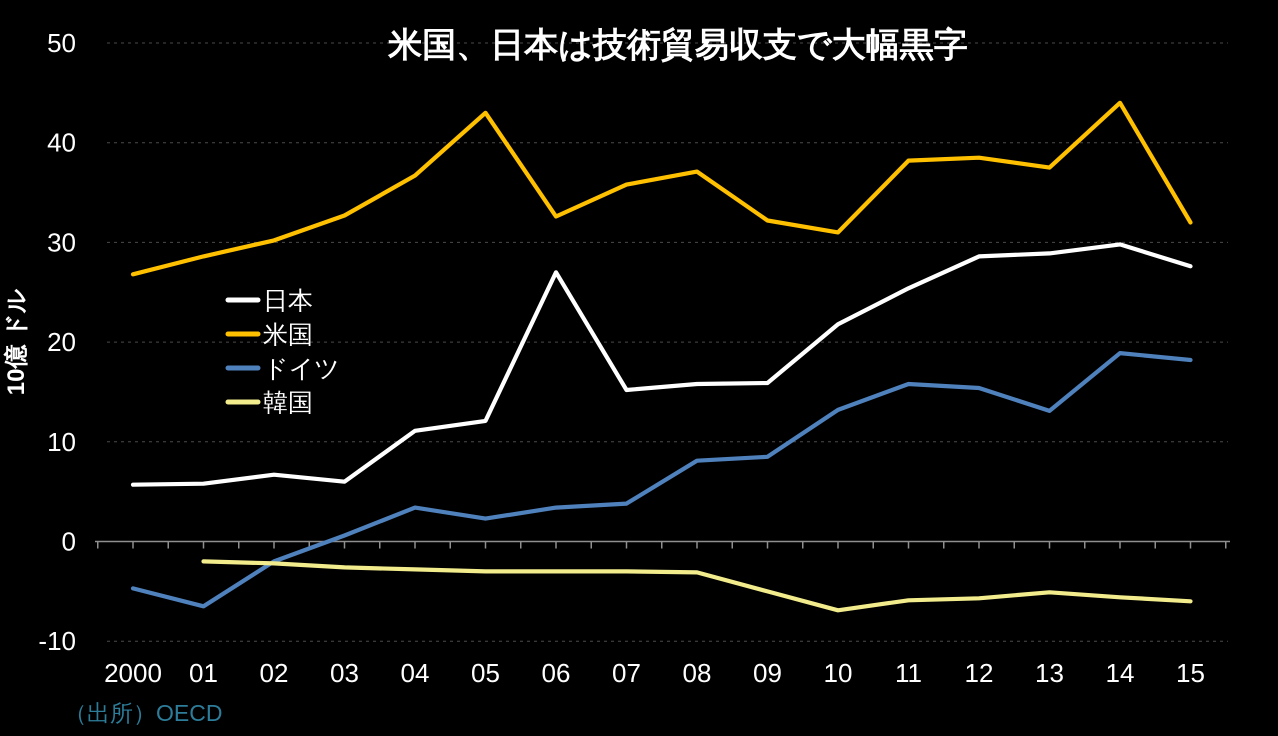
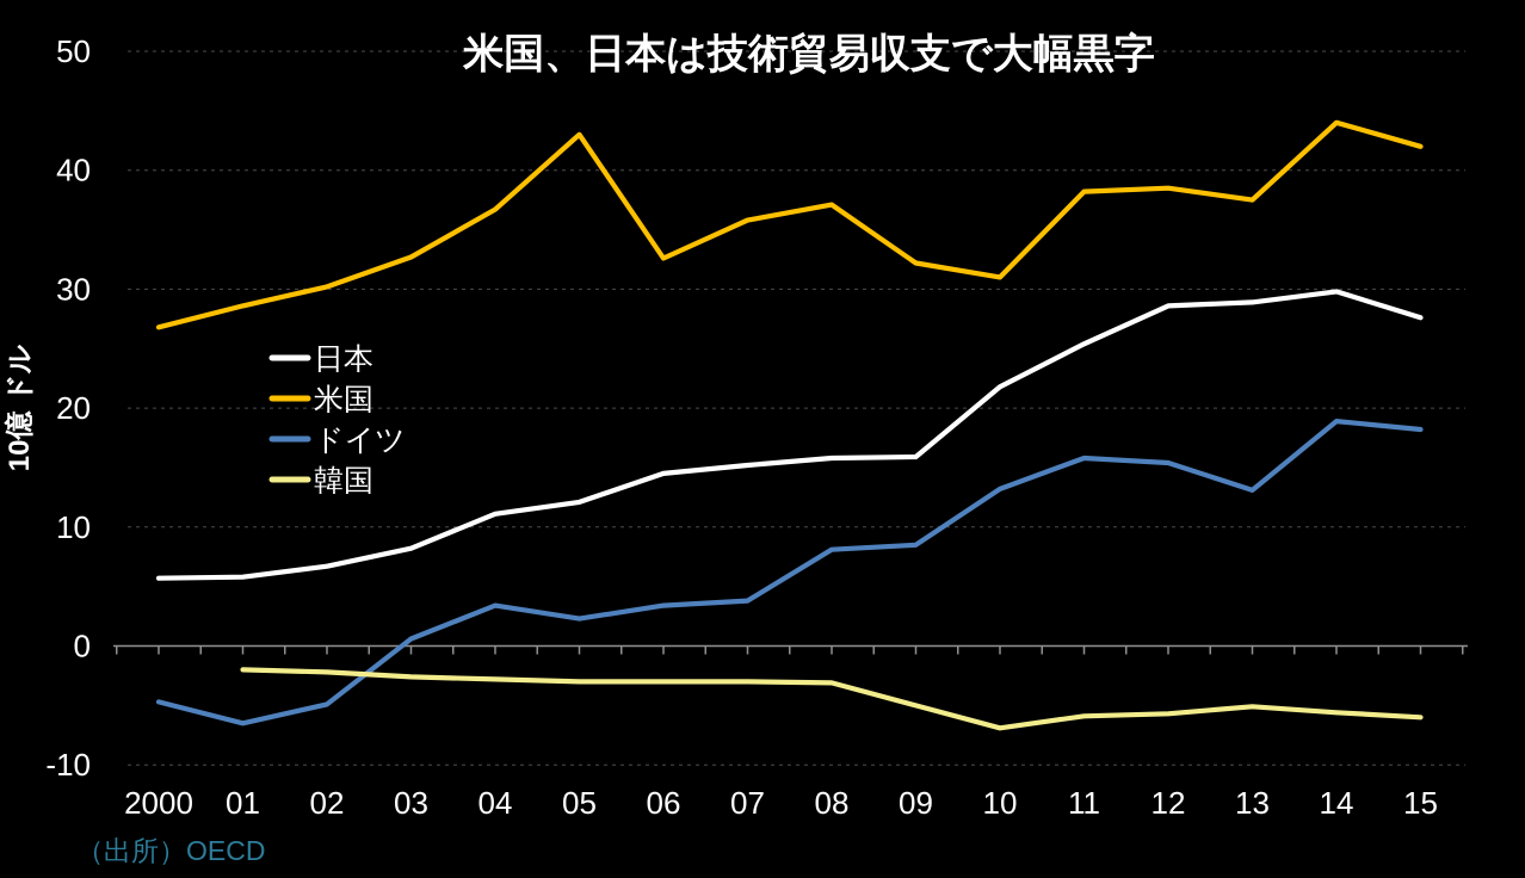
ドイツ/02: -2 -> -5
日本/03: 6 -> 8
日本/06: 27 -> 14
米国/15: 32 -> 42
